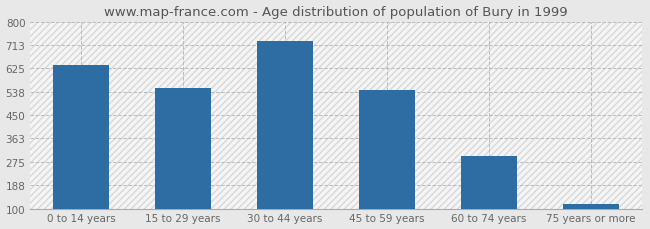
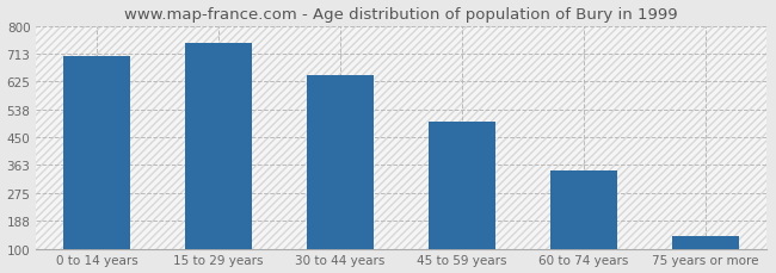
0 to 14 years: 638 -> 705
15 to 29 years: 553 -> 745
30 to 44 years: 728 -> 645
45 to 59 years: 543 -> 500
60 to 74 years: 298 -> 345
75 years or more: 118 -> 140
